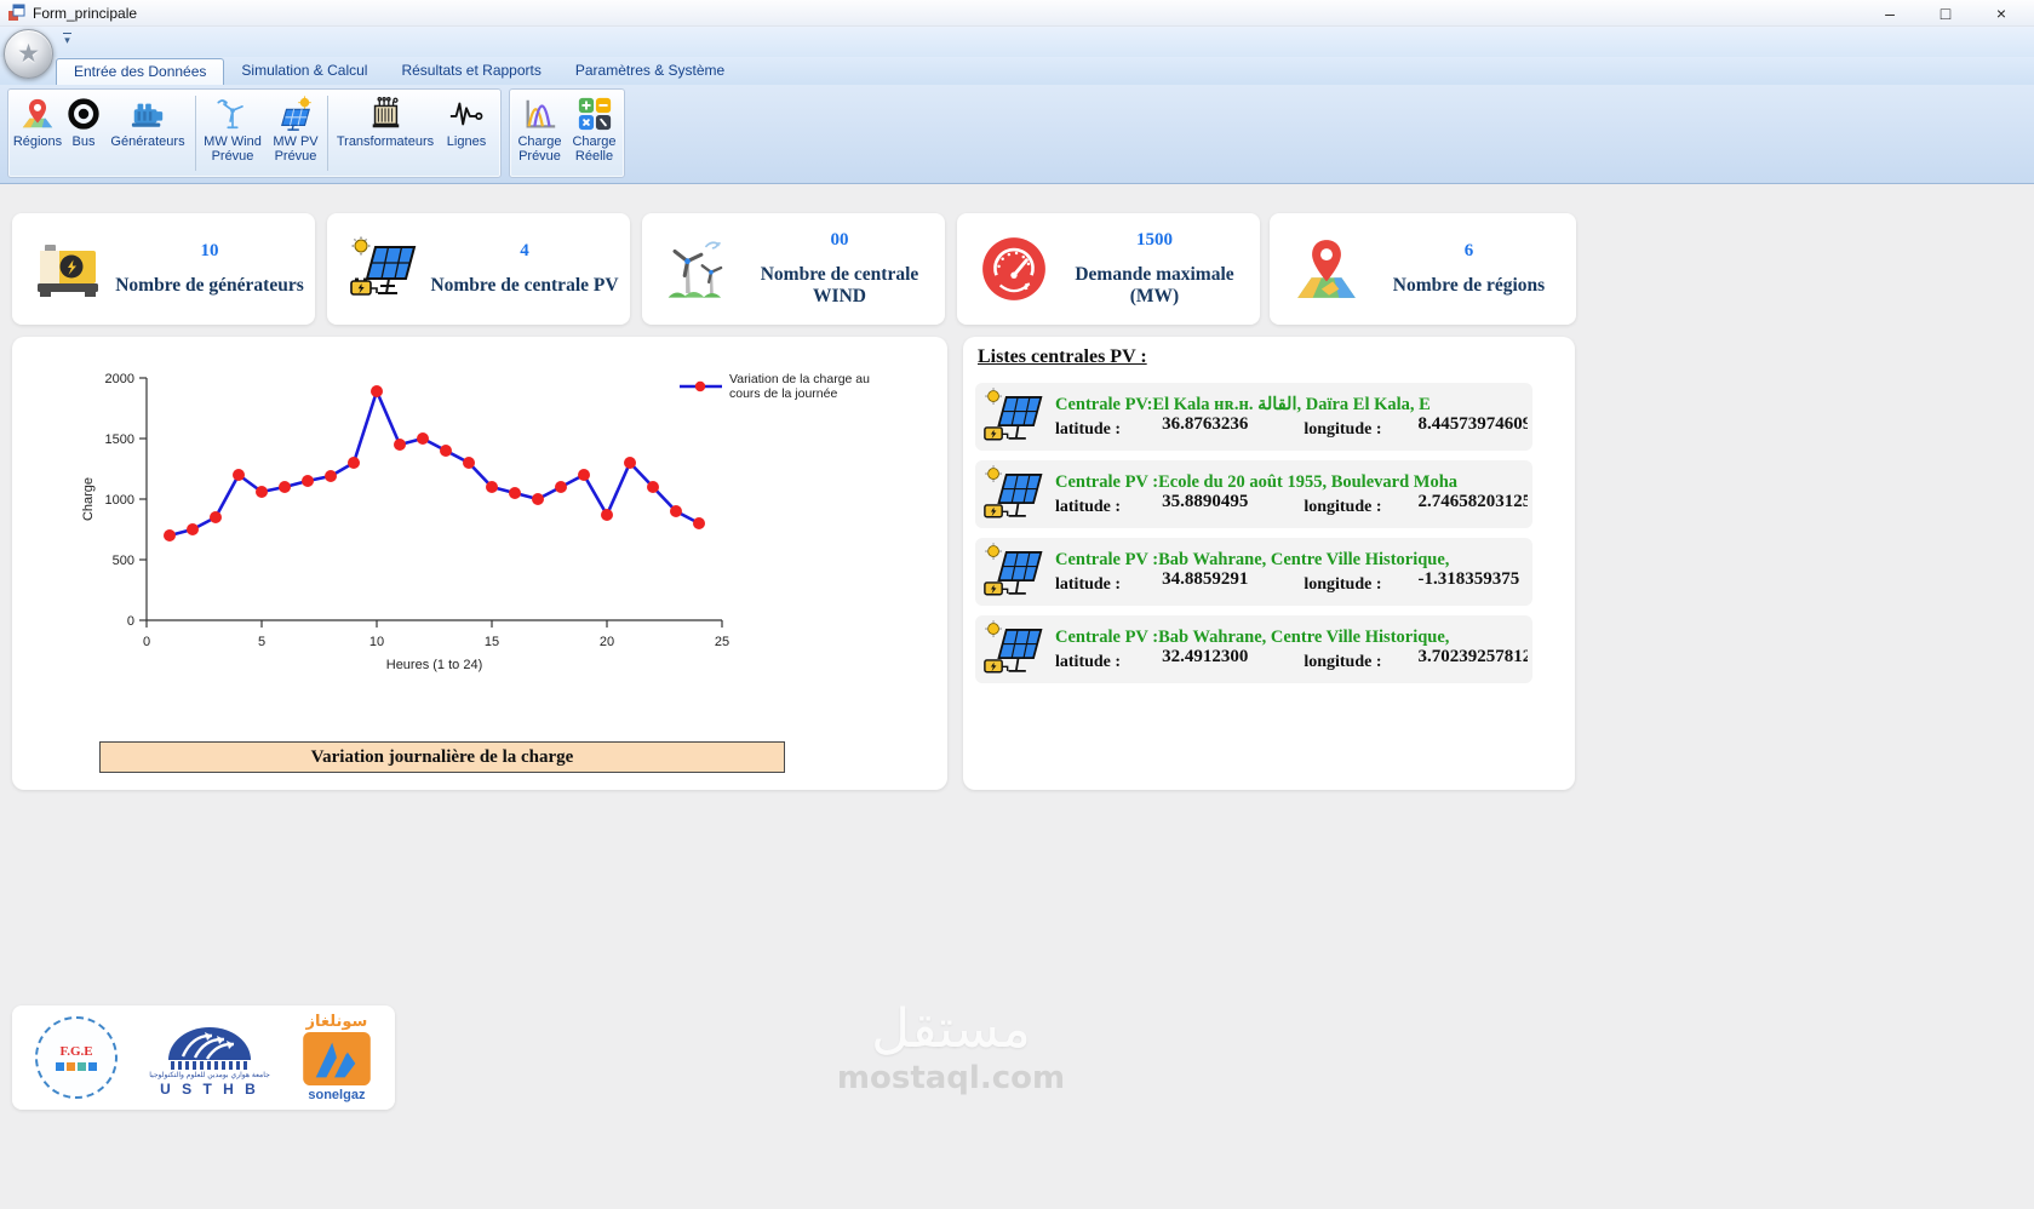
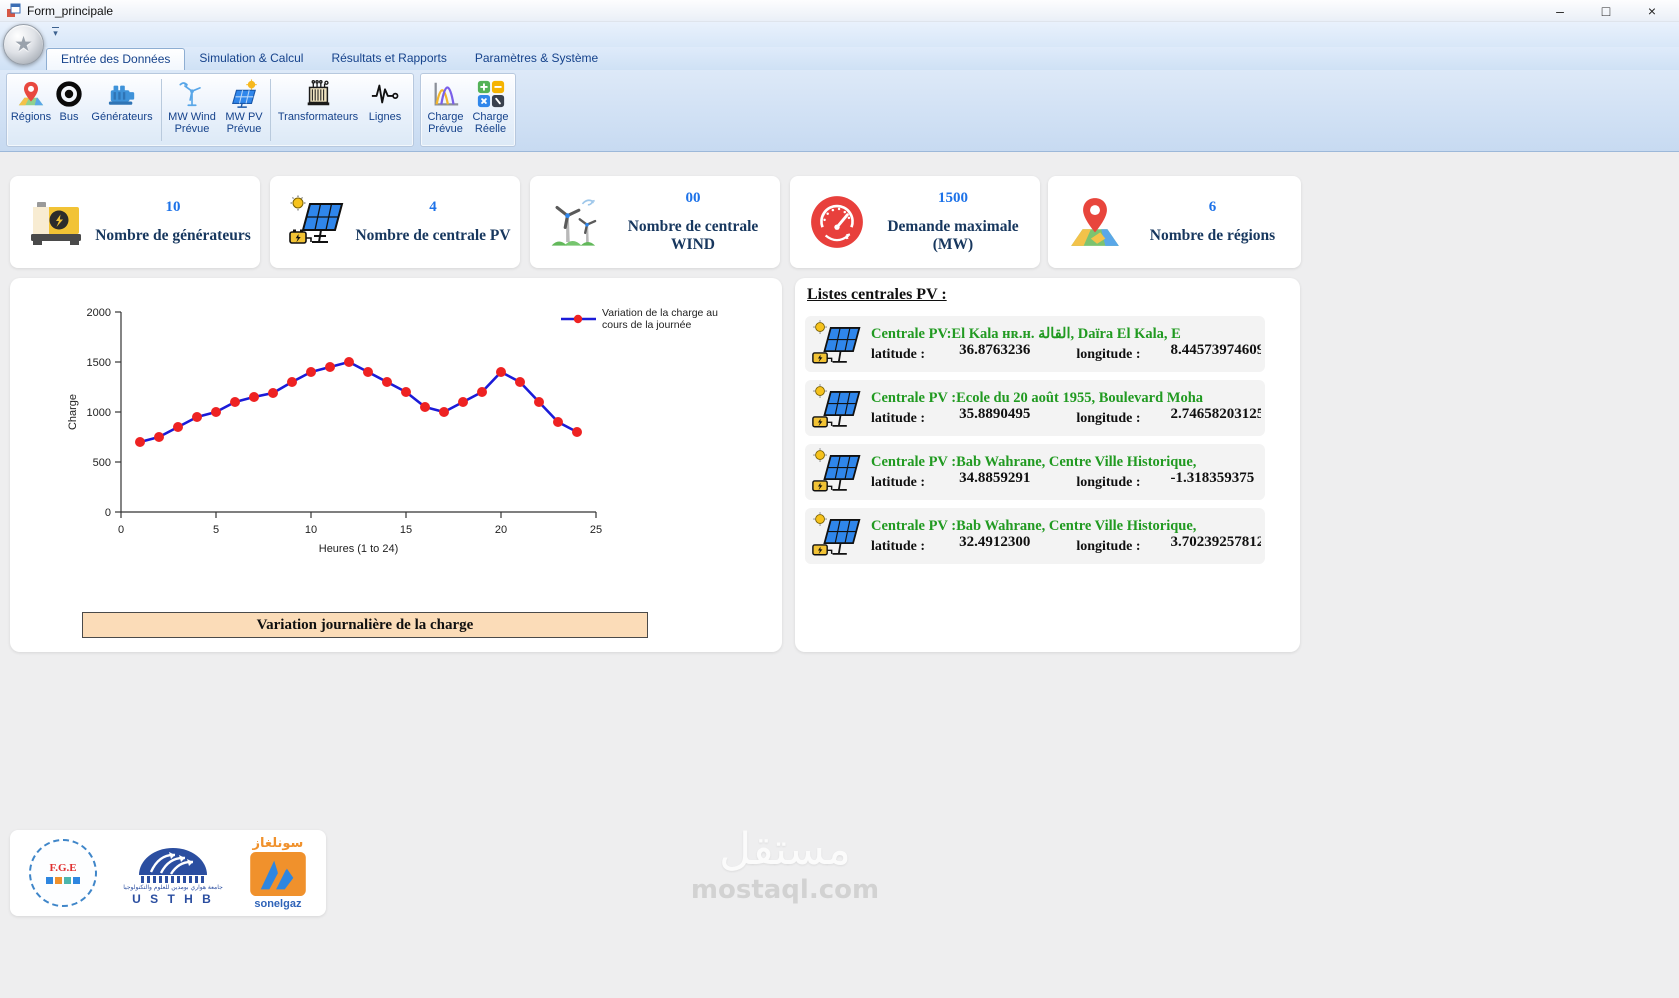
4: 1200 -> 950
5: 1060 -> 1000
10: 1890 -> 1400
15: 1100 -> 1200
20: 870 -> 1400
